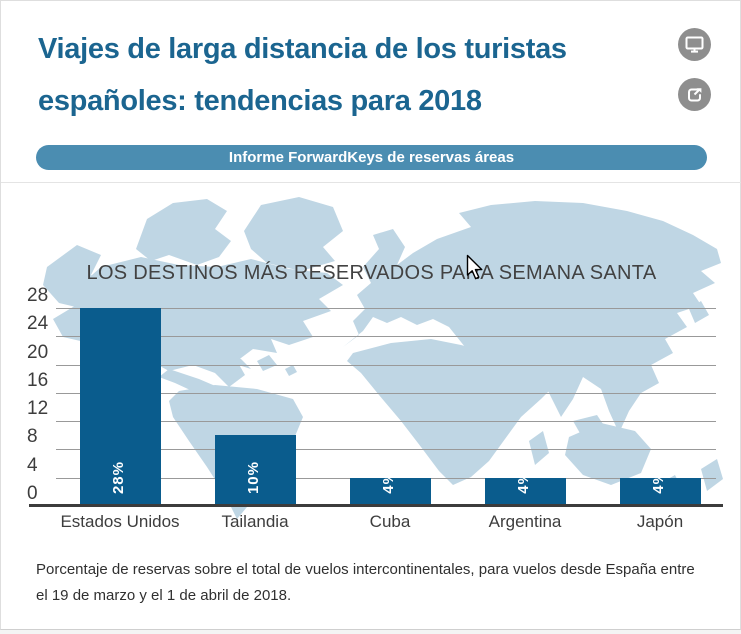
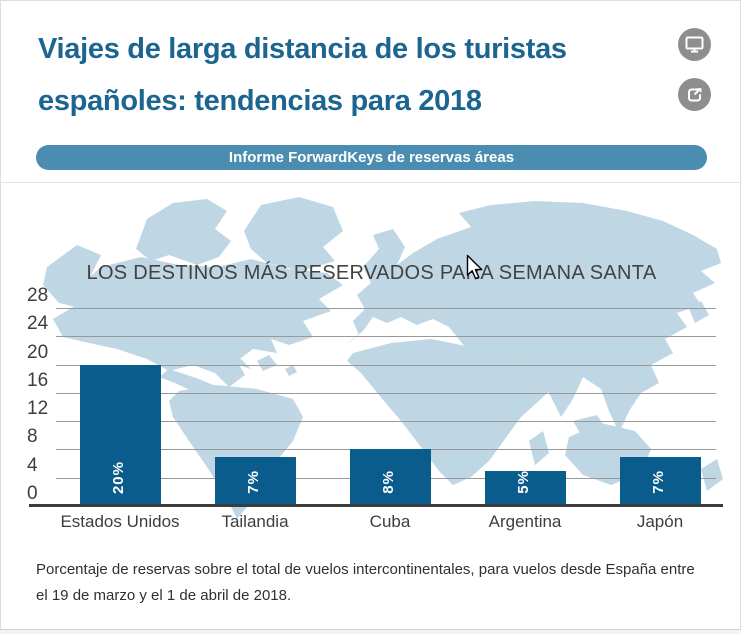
Estados Unidos: 28% -> 20%
Tailandia: 10% -> 7%
Cuba: 4% -> 8%
Argentina: 4% -> 5%
Japón: 4% -> 7%
